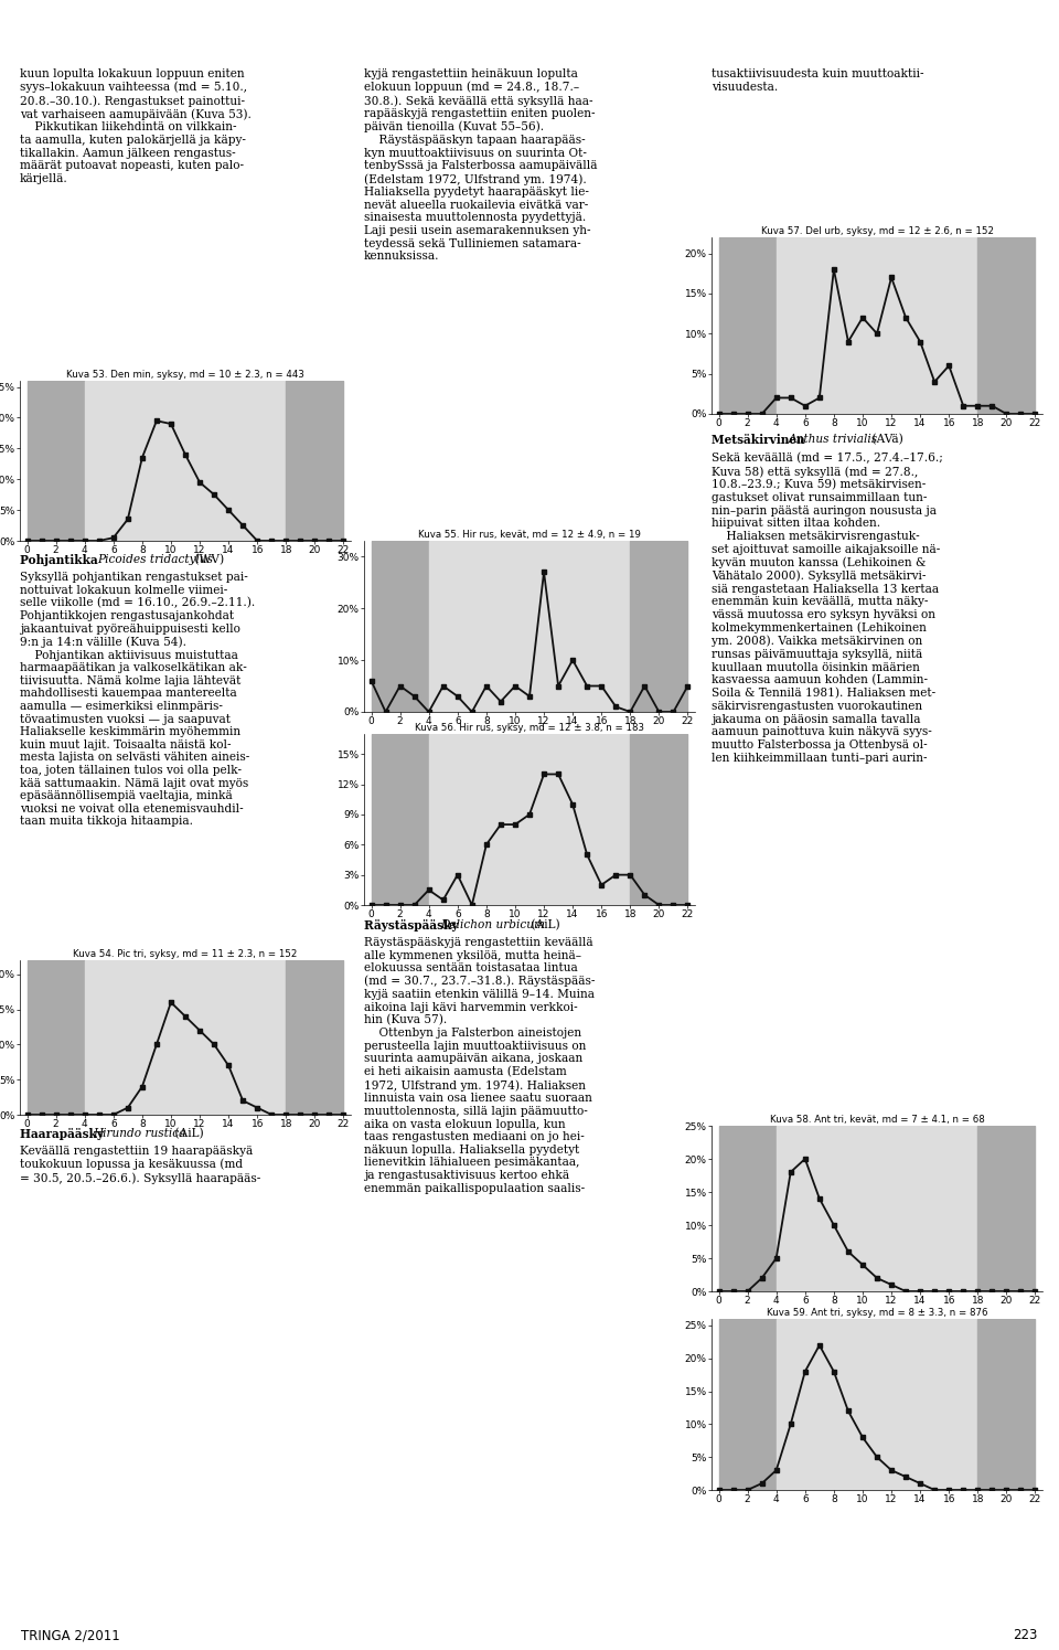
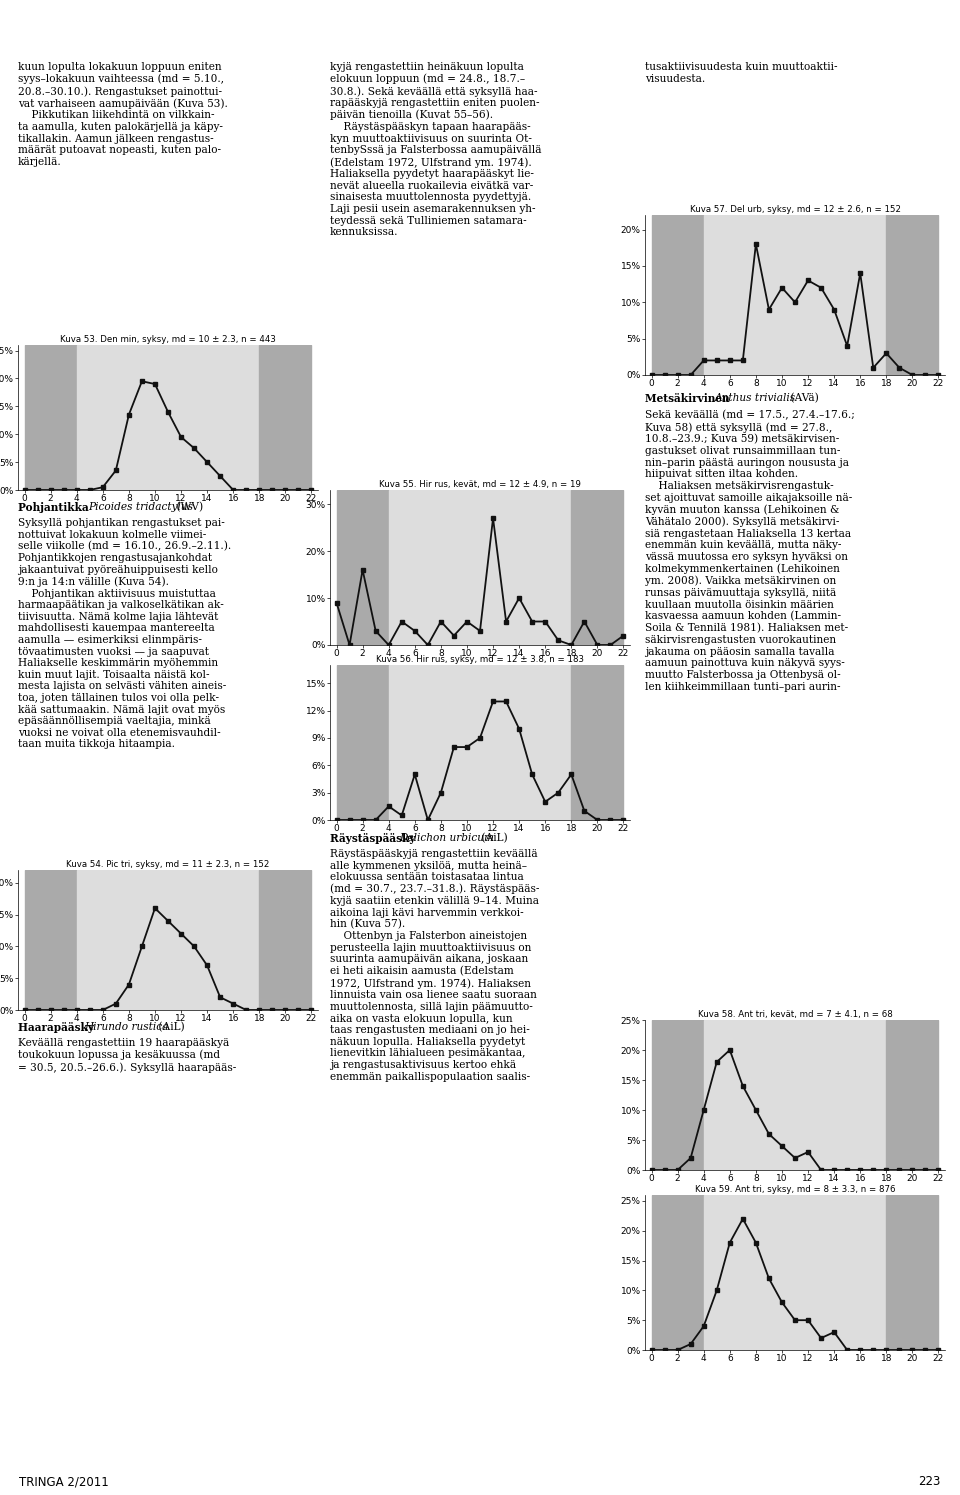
Kuva 57. Del urb, syksy, md = 12 ± 2.6, n = 152/6: 1% -> 2%
Kuva 57. Del urb, syksy, md = 12 ± 2.6, n = 152/12: 17% -> 13%
Kuva 57. Del urb, syksy, md = 12 ± 2.6, n = 152/16: 6% -> 14%
Kuva 57. Del urb, syksy, md = 12 ± 2.6, n = 152/18: 1% -> 3%
Kuva 55. Hir rus, kevät, md = 12 ± 4.9, n = 19/0: 6% -> 9%
Kuva 55. Hir rus, kevät, md = 12 ± 4.9, n = 19/2: 5% -> 16%
Kuva 55. Hir rus, kevät, md = 12 ± 4.9, n = 19/22: 5% -> 2%
Kuva 56. Hir rus, syksy, md = 12 ± 3.8, n = 183/6: 3.0% -> 5.0%
Kuva 56. Hir rus, syksy, md = 12 ± 3.8, n = 183/8: 6.0% -> 3.0%
Kuva 56. Hir rus, syksy, md = 12 ± 3.8, n = 183/18: 3.0% -> 5.0%
Kuva 58. Ant tri, kevät, md = 7 ± 4.1, n = 68/4: 5% -> 10%
Kuva 58. Ant tri, kevät, md = 7 ± 4.1, n = 68/12: 1% -> 3%
Kuva 59. Ant tri, syksy, md = 8 ± 3.3, n = 876/4: 3% -> 4%
Kuva 59. Ant tri, syksy, md = 8 ± 3.3, n = 876/12: 3% -> 5%
Kuva 59. Ant tri, syksy, md = 8 ± 3.3, n = 876/14: 1% -> 3%
